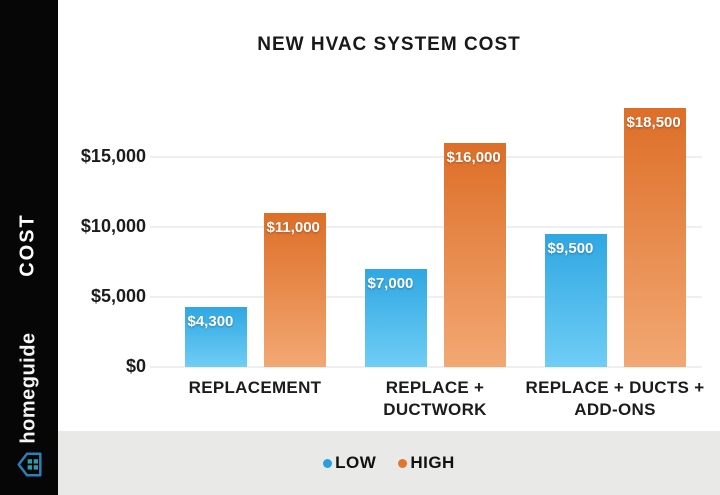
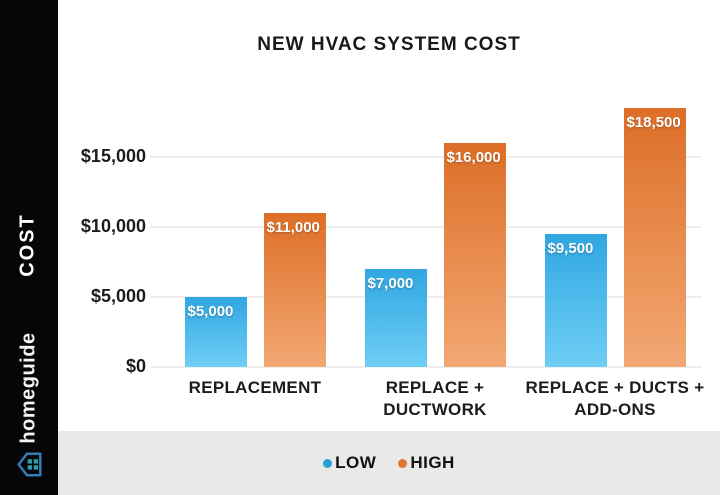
LOW/REPLACEMENT: $4,300 -> $5,000
